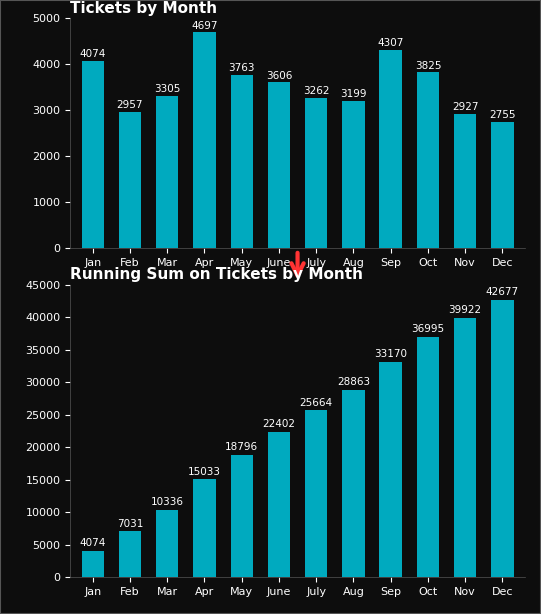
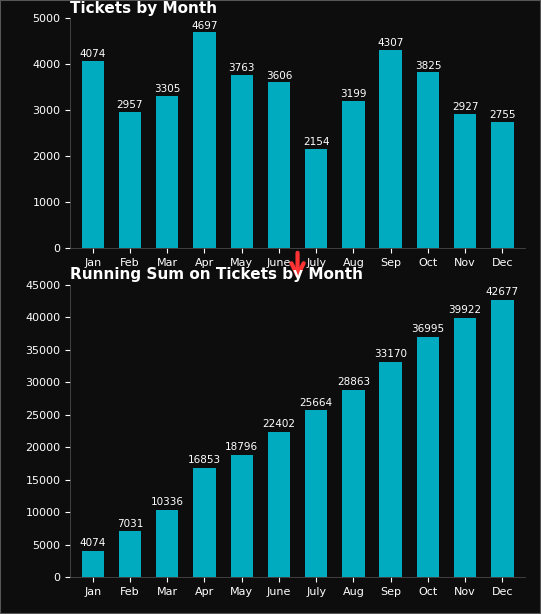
Tickets by Month/July: 3262 -> 2154
Running Sum on Tickets by Month/Apr: 15033 -> 16853
